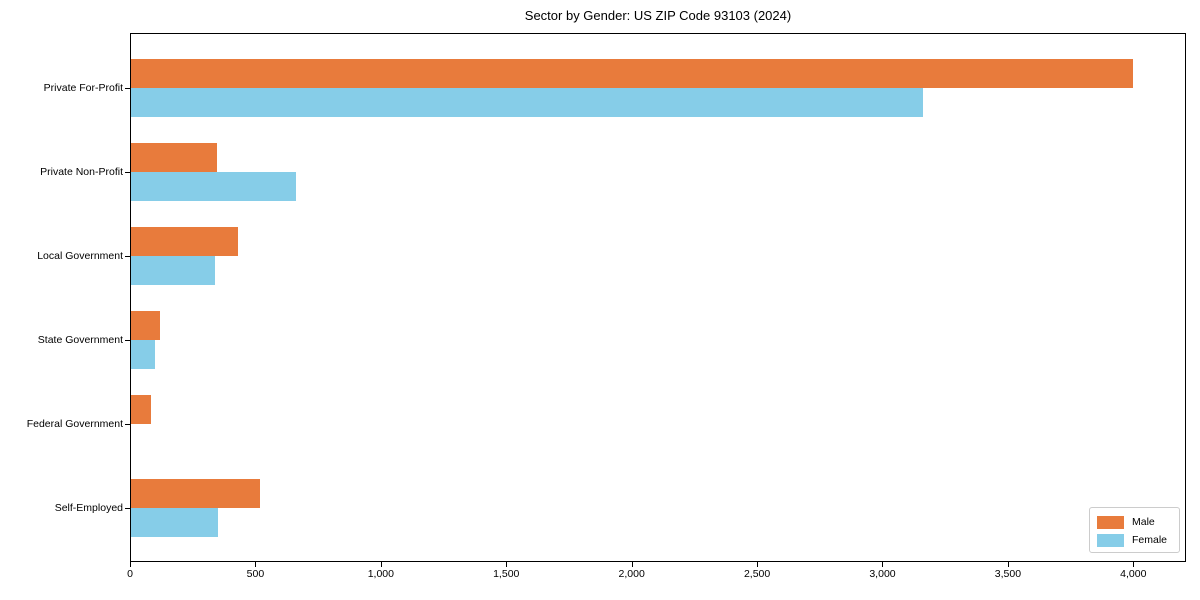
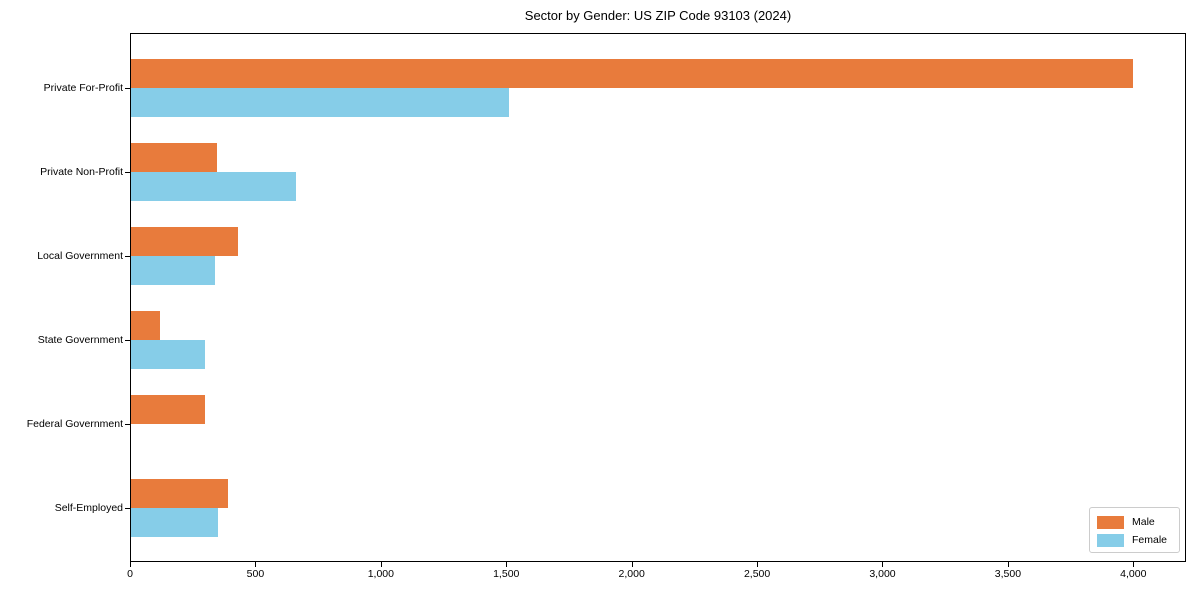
Female/Private For-Profit: 3160 -> 1510
Female/State Government: 100 -> 300
Male/Federal Government: 80 -> 300
Male/Self-Employed: 520 -> 390
